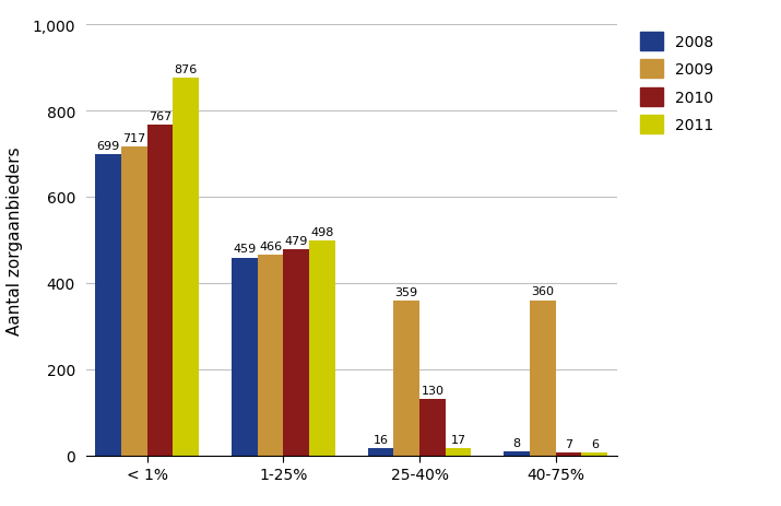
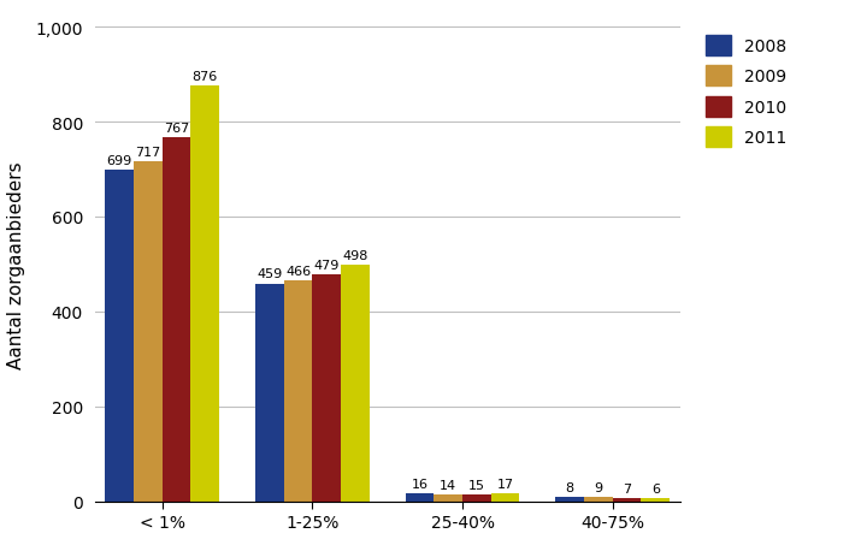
2009/25-40%: 359 -> 14
2010/25-40%: 130 -> 15
2009/40-75%: 360 -> 9
